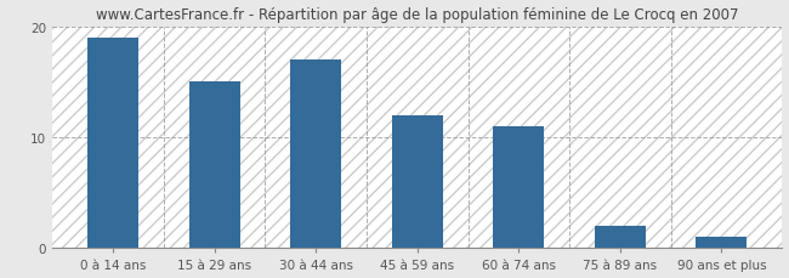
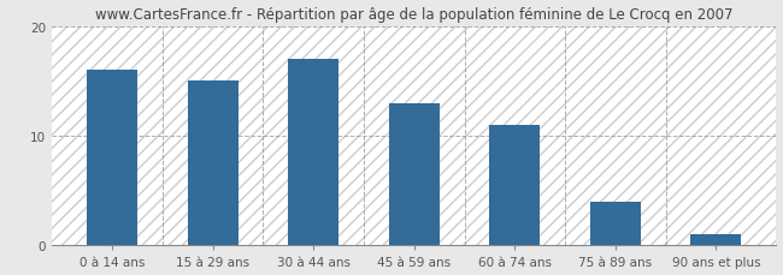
0 à 14 ans: 19 -> 16
45 à 59 ans: 12 -> 13
75 à 89 ans: 2 -> 4
